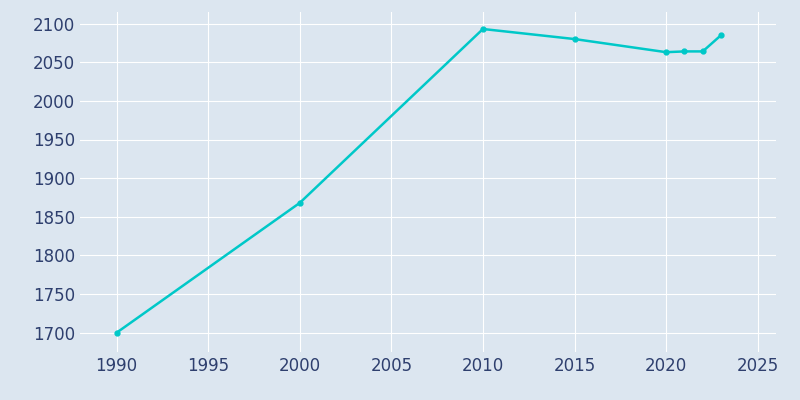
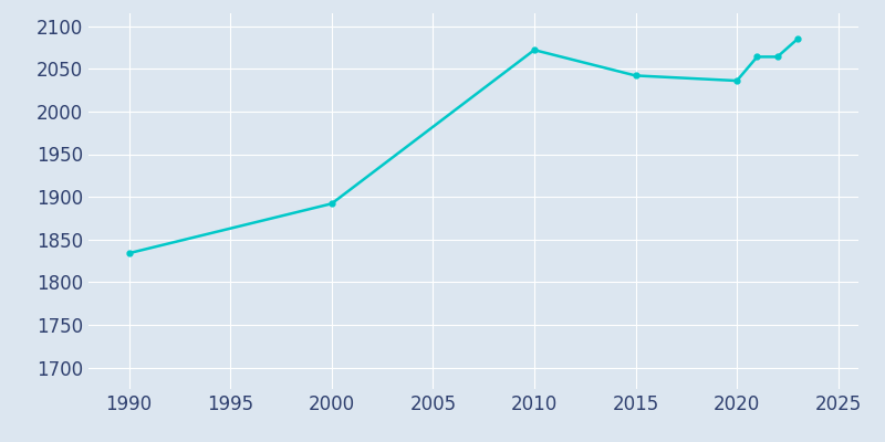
1990: 1700 -> 1834
2000: 1868 -> 1892
2010: 2093 -> 2072
2015: 2080 -> 2042
2020: 2063 -> 2036
